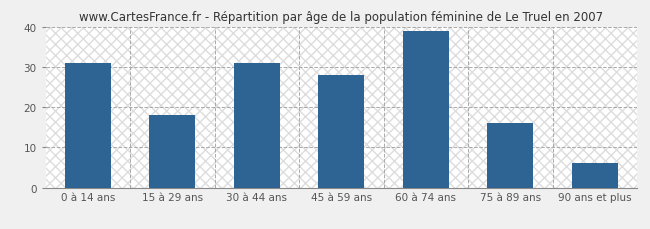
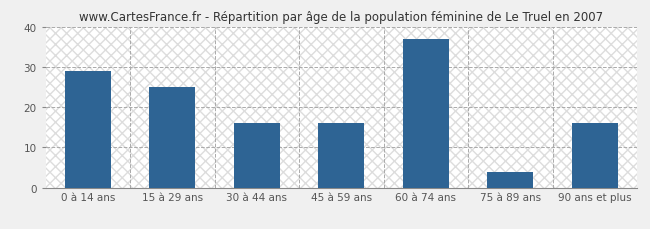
0 à 14 ans: 31 -> 29
15 à 29 ans: 18 -> 25
30 à 44 ans: 31 -> 16
45 à 59 ans: 28 -> 16
60 à 74 ans: 39 -> 37
75 à 89 ans: 16 -> 4
90 ans et plus: 6 -> 16
